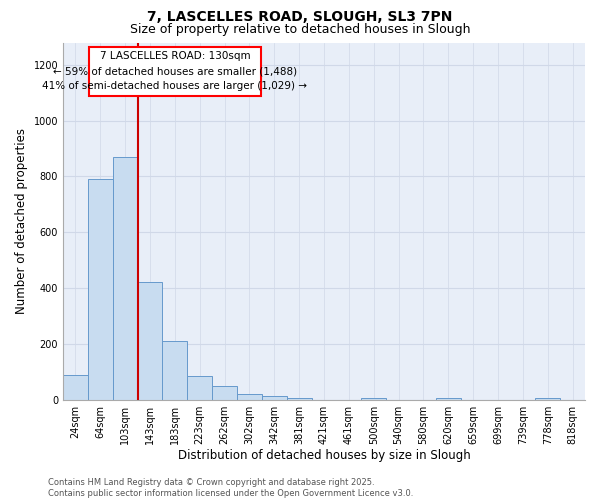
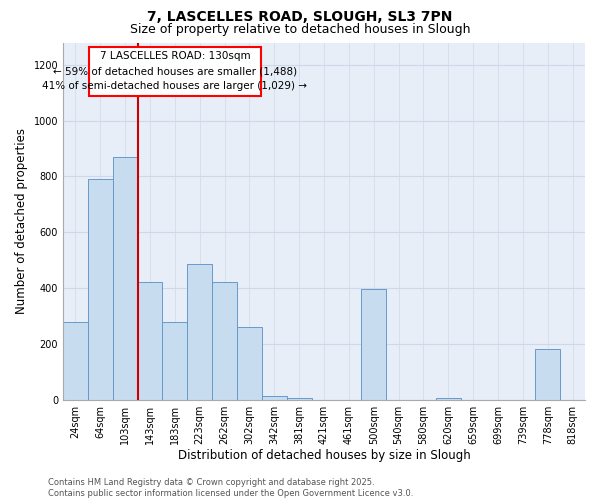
24sqm: 90 -> 280
183sqm: 210 -> 280
223sqm: 85 -> 485
262sqm: 50 -> 420
302sqm: 20 -> 260
500sqm: 5 -> 395
778sqm: 5 -> 180
